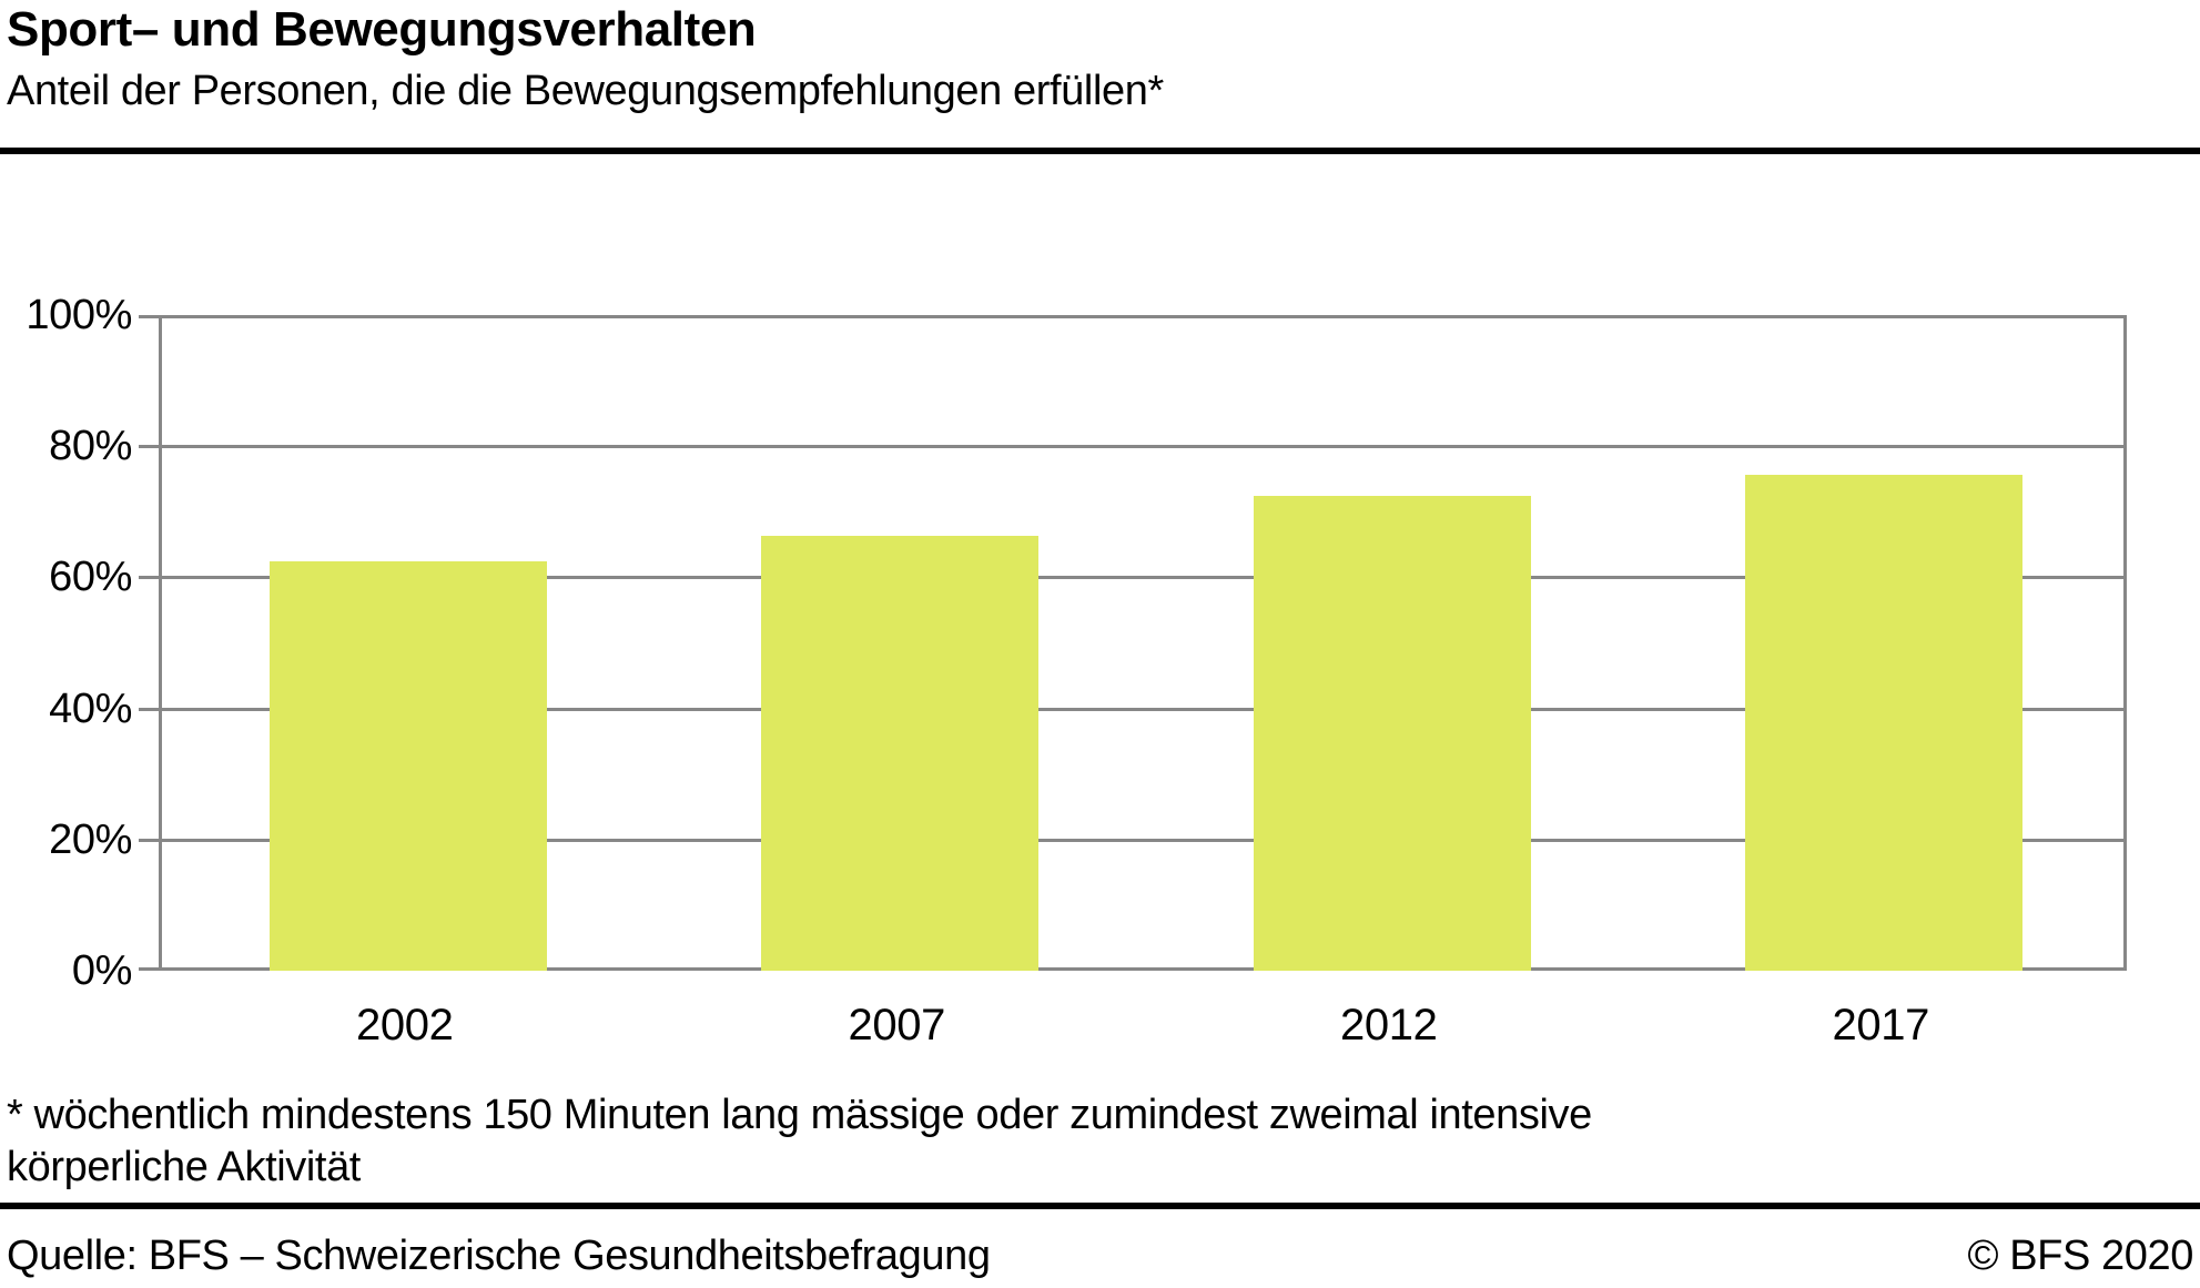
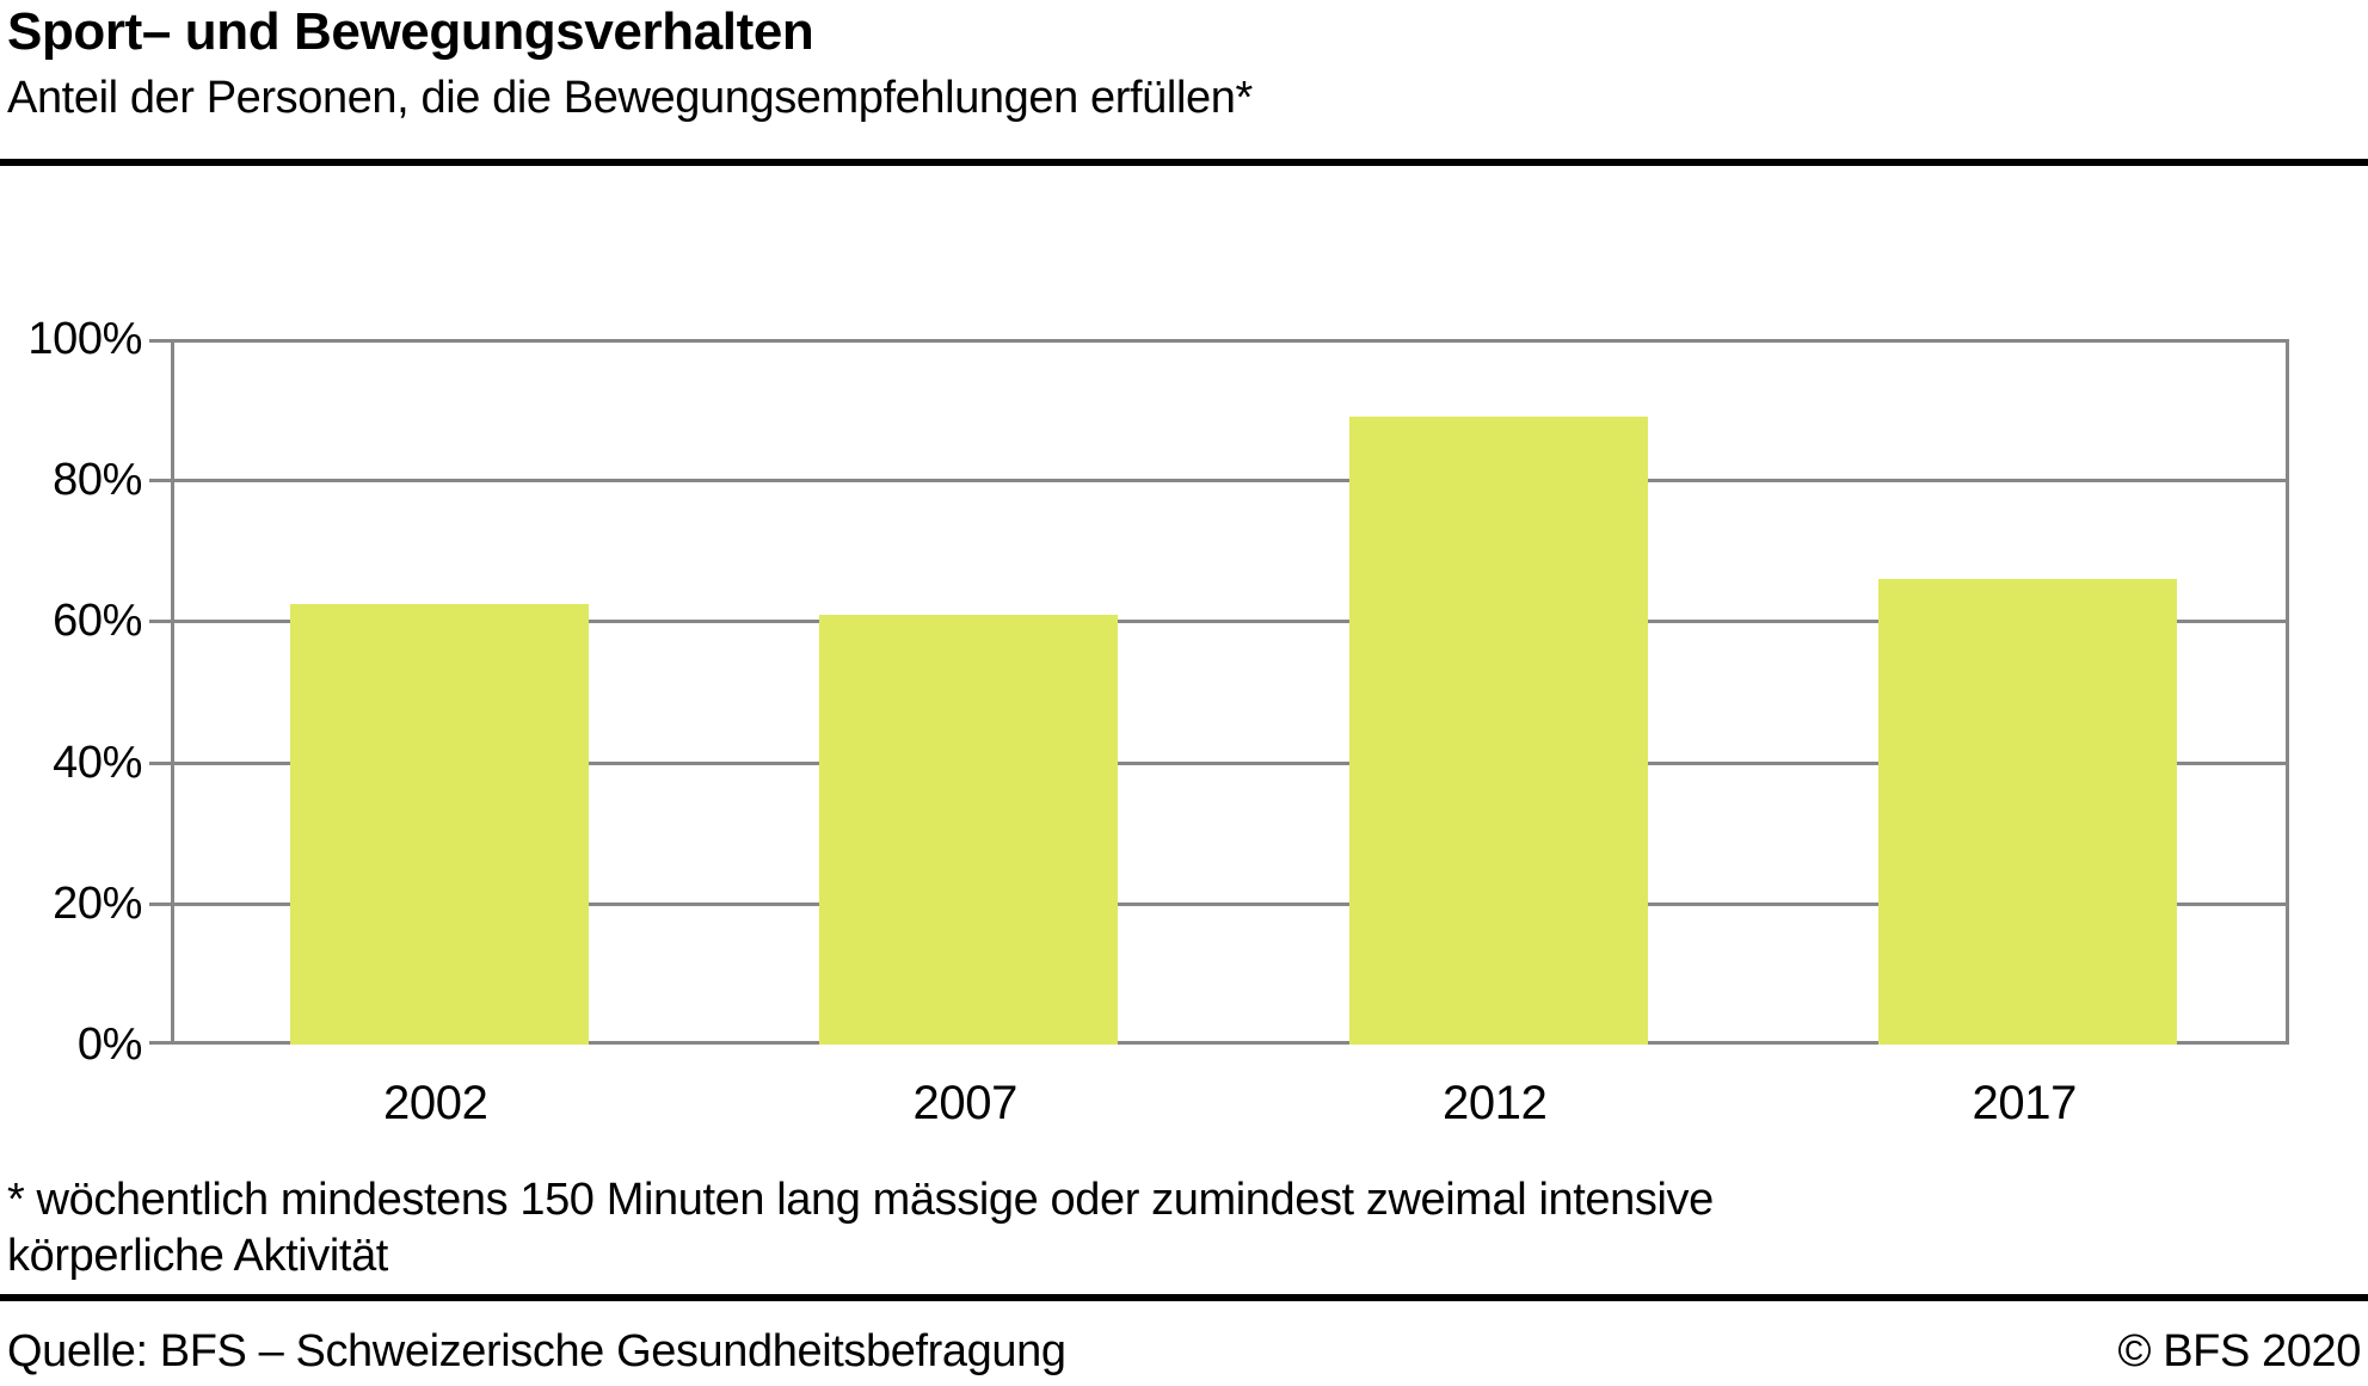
2007: 66% -> 61%
2012: 72% -> 89%
2017: 76% -> 66%
